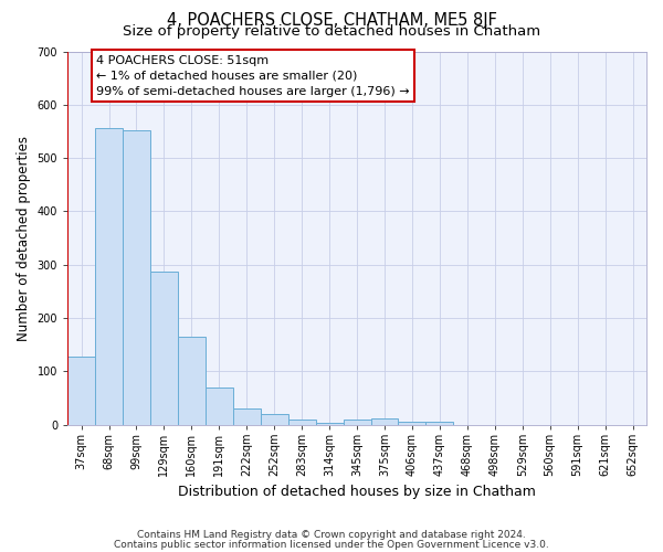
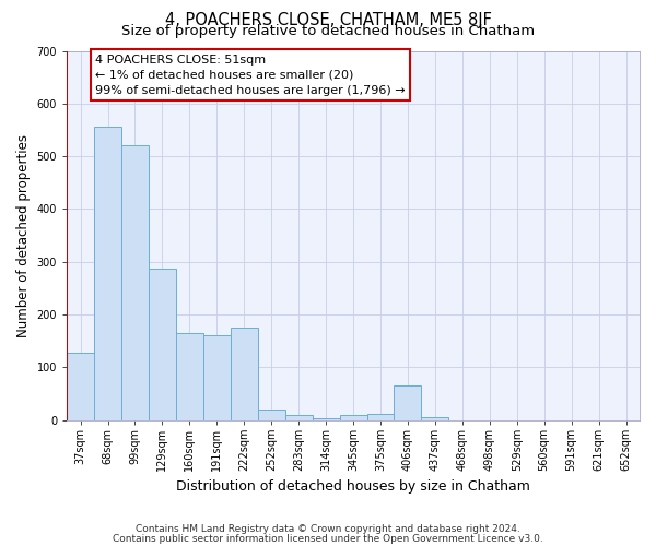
99sqm: 553 -> 520
191sqm: 70 -> 160
222sqm: 30 -> 175
406sqm: 5 -> 65
